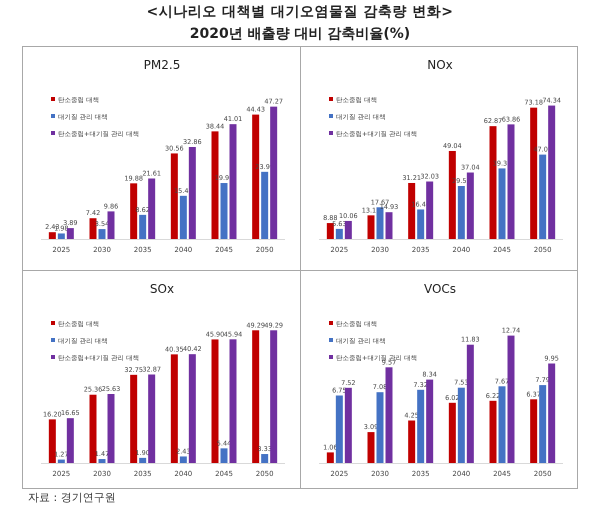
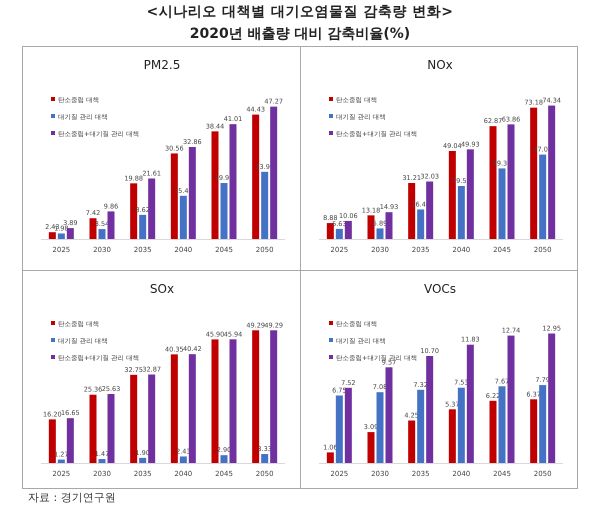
NOx/대기질 관리 대책/2030: 17.67 -> 5.89
NOx/탄소중립+대기질 관리 대책/2040: 37.04 -> 49.93
SOx/대기질 관리 대책/2045: 5.44 -> 2.90
VOCs/탄소중립+대기질 관리 대책/2035: 8.34 -> 10.70
VOCs/탄소중립 대책/2040: 6.02 -> 5.37
VOCs/탄소중립+대기질 관리 대책/2050: 9.95 -> 12.95
